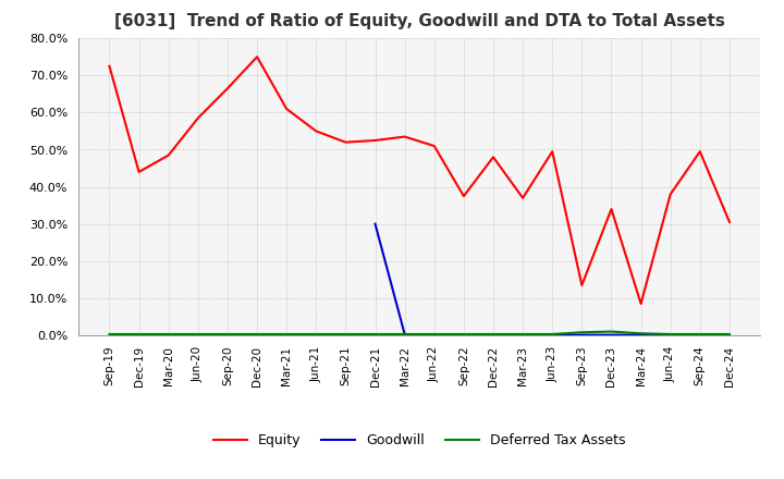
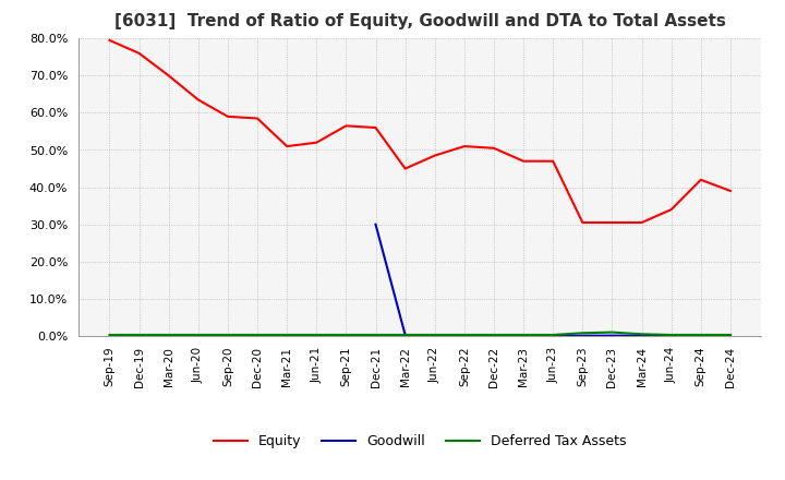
Equity/Sep-19: 72.5% -> 79.5%
Equity/Dec-19: 44.0% -> 76.0%
Equity/Mar-20: 48.5% -> 70.0%
Equity/Jun-20: 58.5% -> 63.5%
Equity/Sep-20: 66.5% -> 59.0%
Equity/Dec-20: 75.0% -> 58.5%
Equity/Mar-21: 61.0% -> 51.0%
Equity/Jun-21: 55.0% -> 52.0%
Equity/Sep-21: 52.0% -> 56.5%
Equity/Dec-21: 52.5% -> 56.0%
Equity/Mar-22: 53.5% -> 45.0%
Equity/Jun-22: 51.0% -> 48.5%
Equity/Sep-22: 37.5% -> 51.0%
Equity/Dec-22: 48.0% -> 50.5%
Equity/Mar-23: 37.0% -> 47.0%
Equity/Jun-23: 49.5% -> 47.0%
Equity/Sep-23: 13.5% -> 30.5%
Equity/Dec-23: 34.0% -> 30.5%
Equity/Mar-24: 8.5% -> 30.5%
Equity/Jun-24: 38.0% -> 34.0%
Equity/Sep-24: 49.5% -> 42.0%
Equity/Dec-24: 30.5% -> 39.0%
